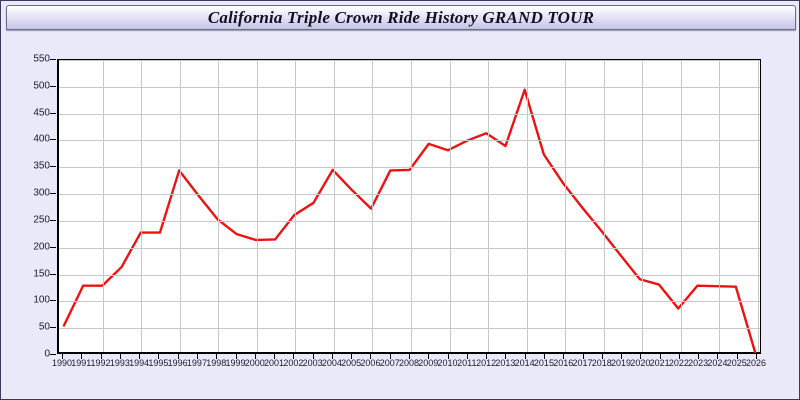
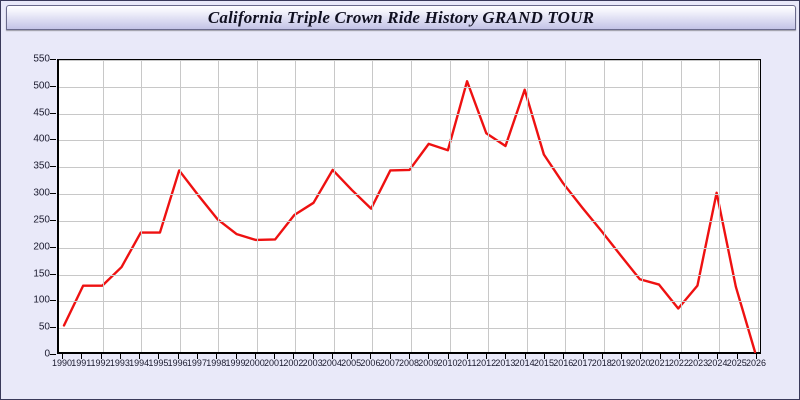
2011: 400 -> 510
2024: 120 -> 300
